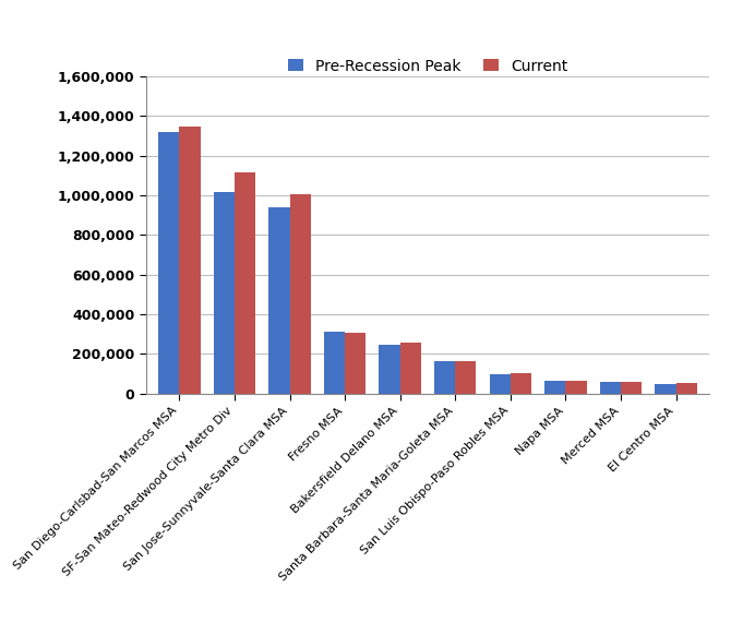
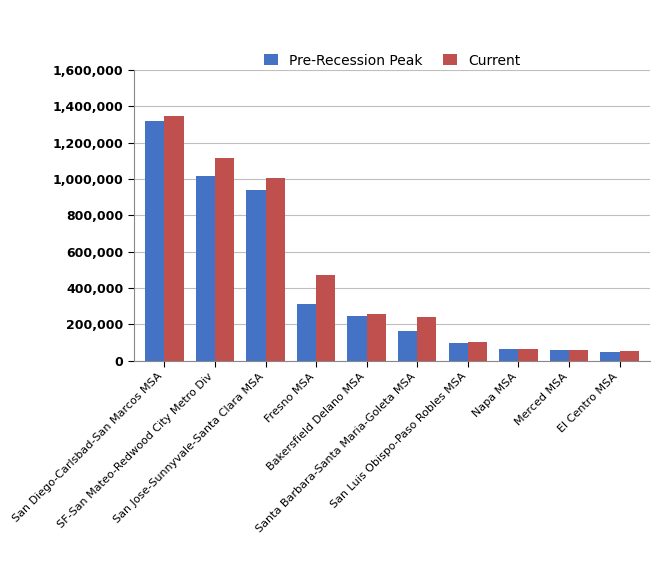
Current/Fresno MSA: 310,000 -> 470,000
Current/Santa Barbara-Santa Maria-Goleta MSA: 160,000 -> 240,000
